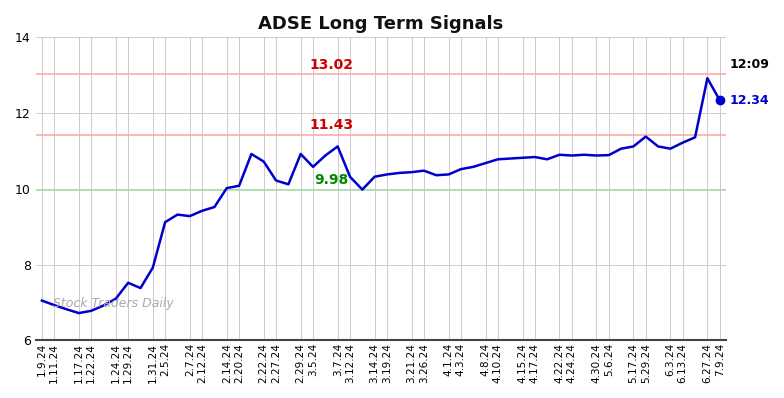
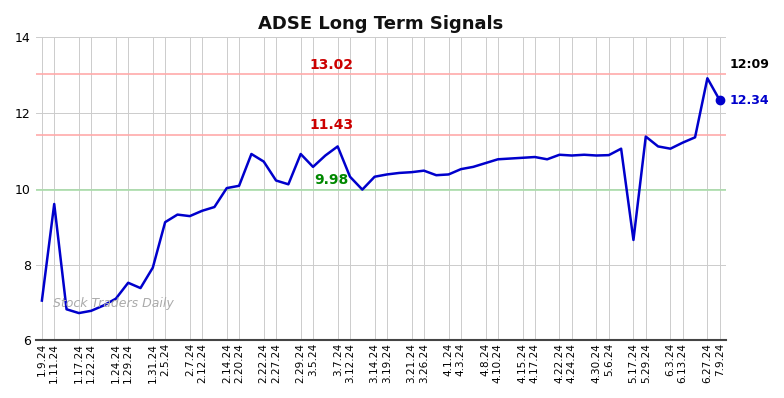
1.11.24: 6.93 -> 9.60
5.17.24: 11.12 -> 8.65
